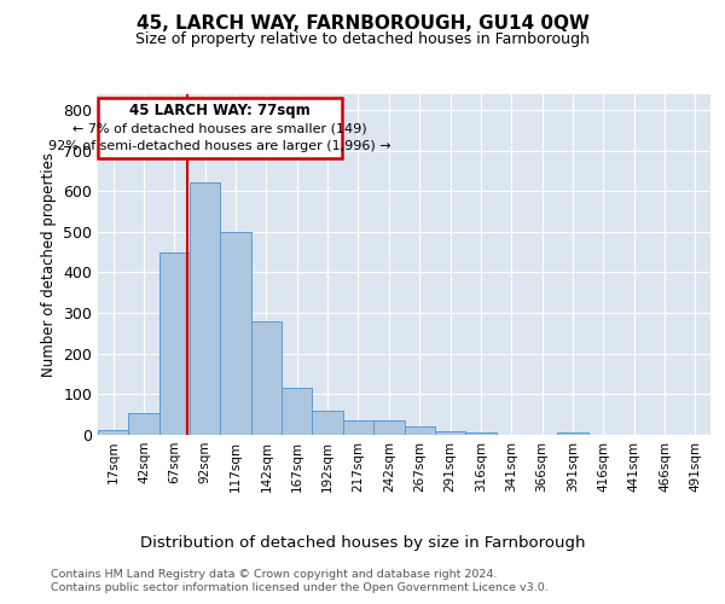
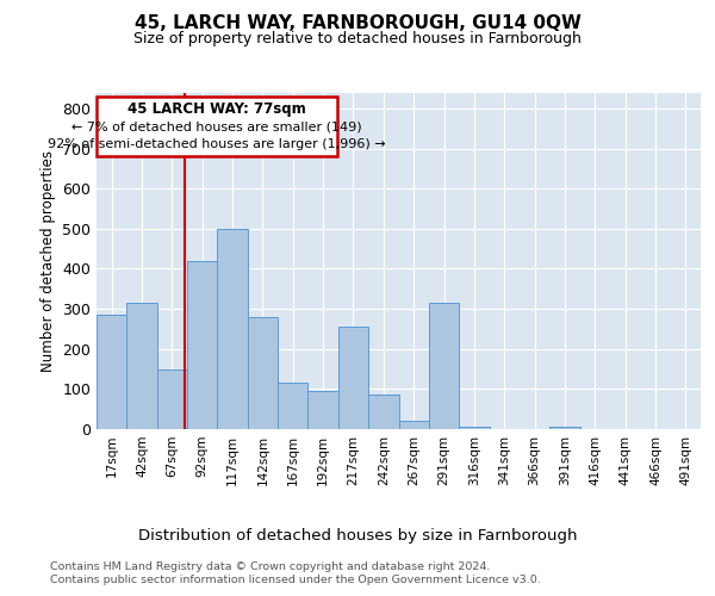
17sqm: 12 -> 285
42sqm: 55 -> 315
67sqm: 450 -> 150
92sqm: 620 -> 420
192sqm: 60 -> 95
217sqm: 35 -> 255
242sqm: 35 -> 85
291sqm: 10 -> 315
